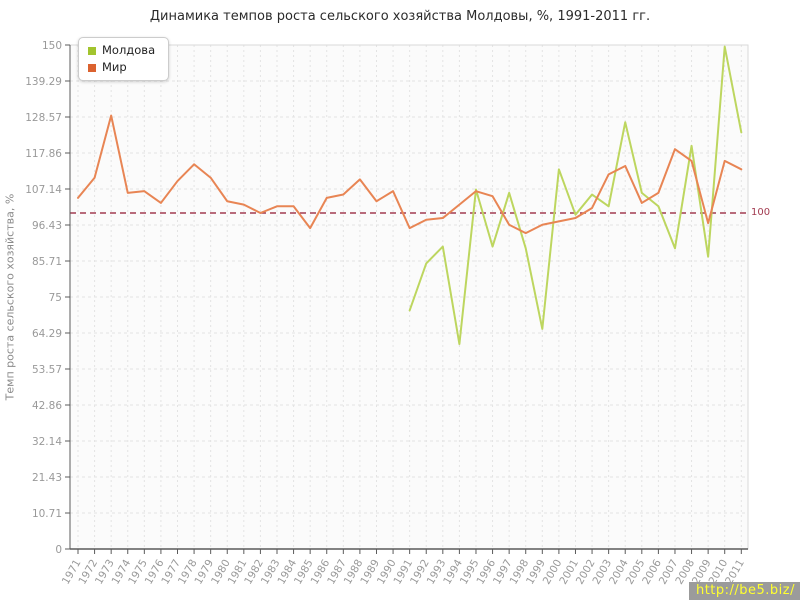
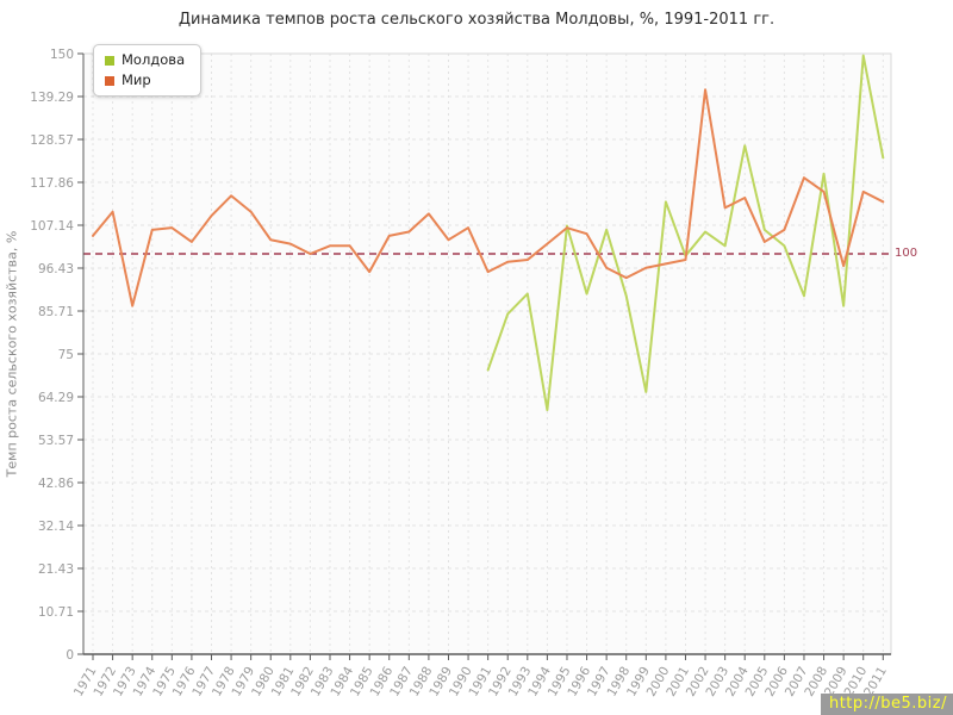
Мир/1973: 129 -> 87
Мир/2002: 102 -> 141
